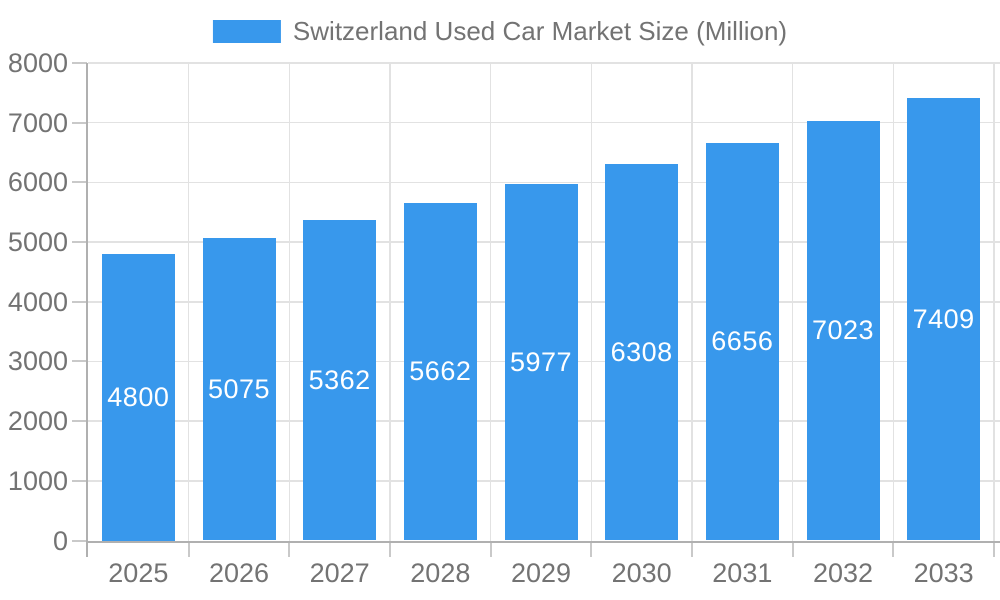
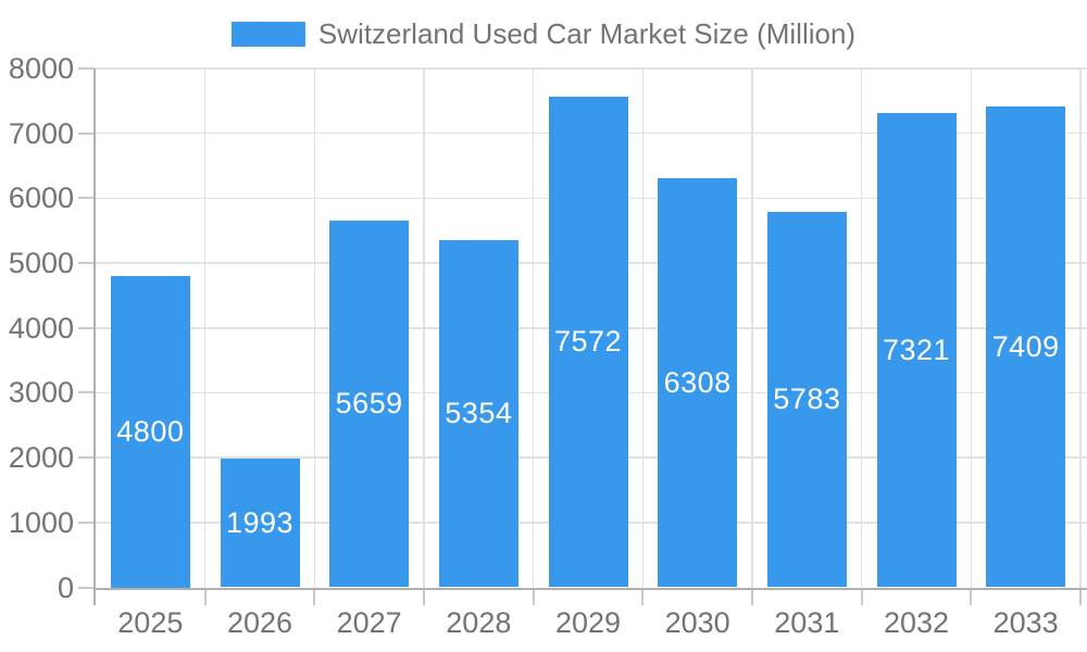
2026: 5075 -> 1993
2027: 5362 -> 5659
2028: 5662 -> 5354
2029: 5977 -> 7572
2031: 6656 -> 5783
2032: 7023 -> 7321
